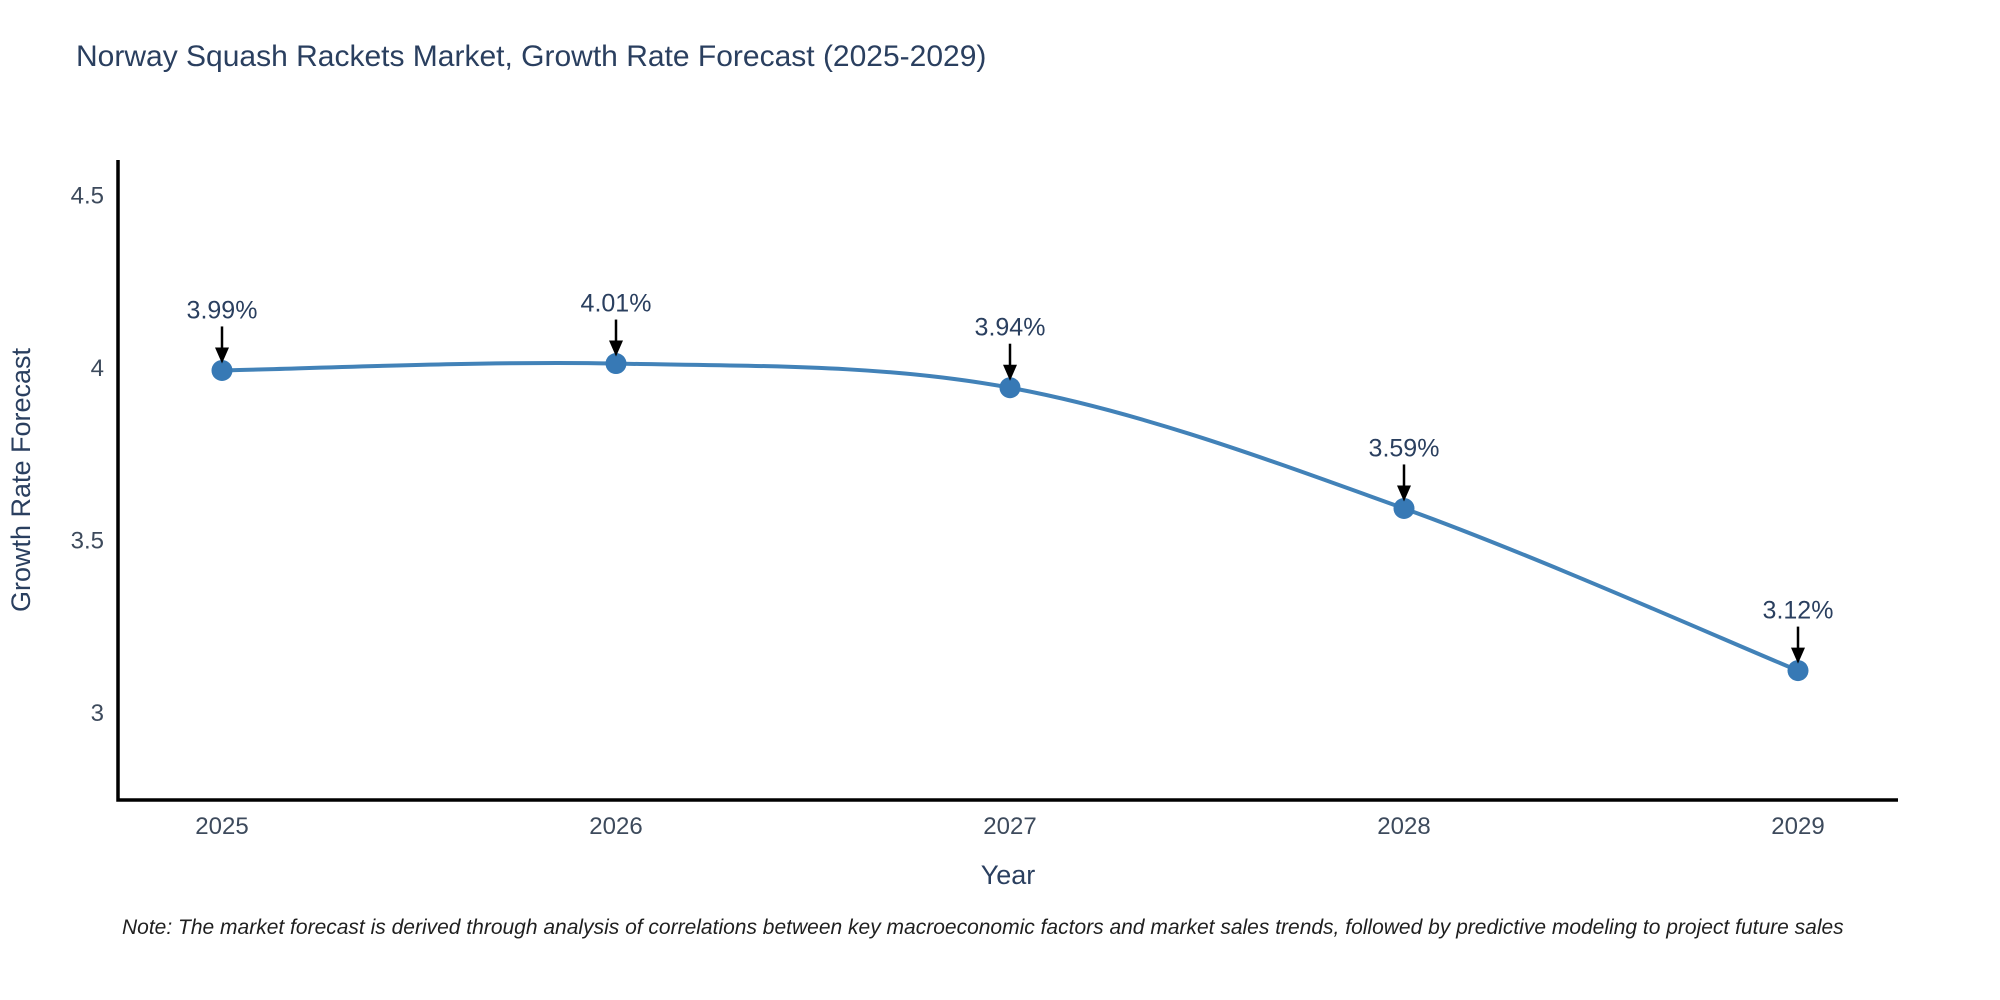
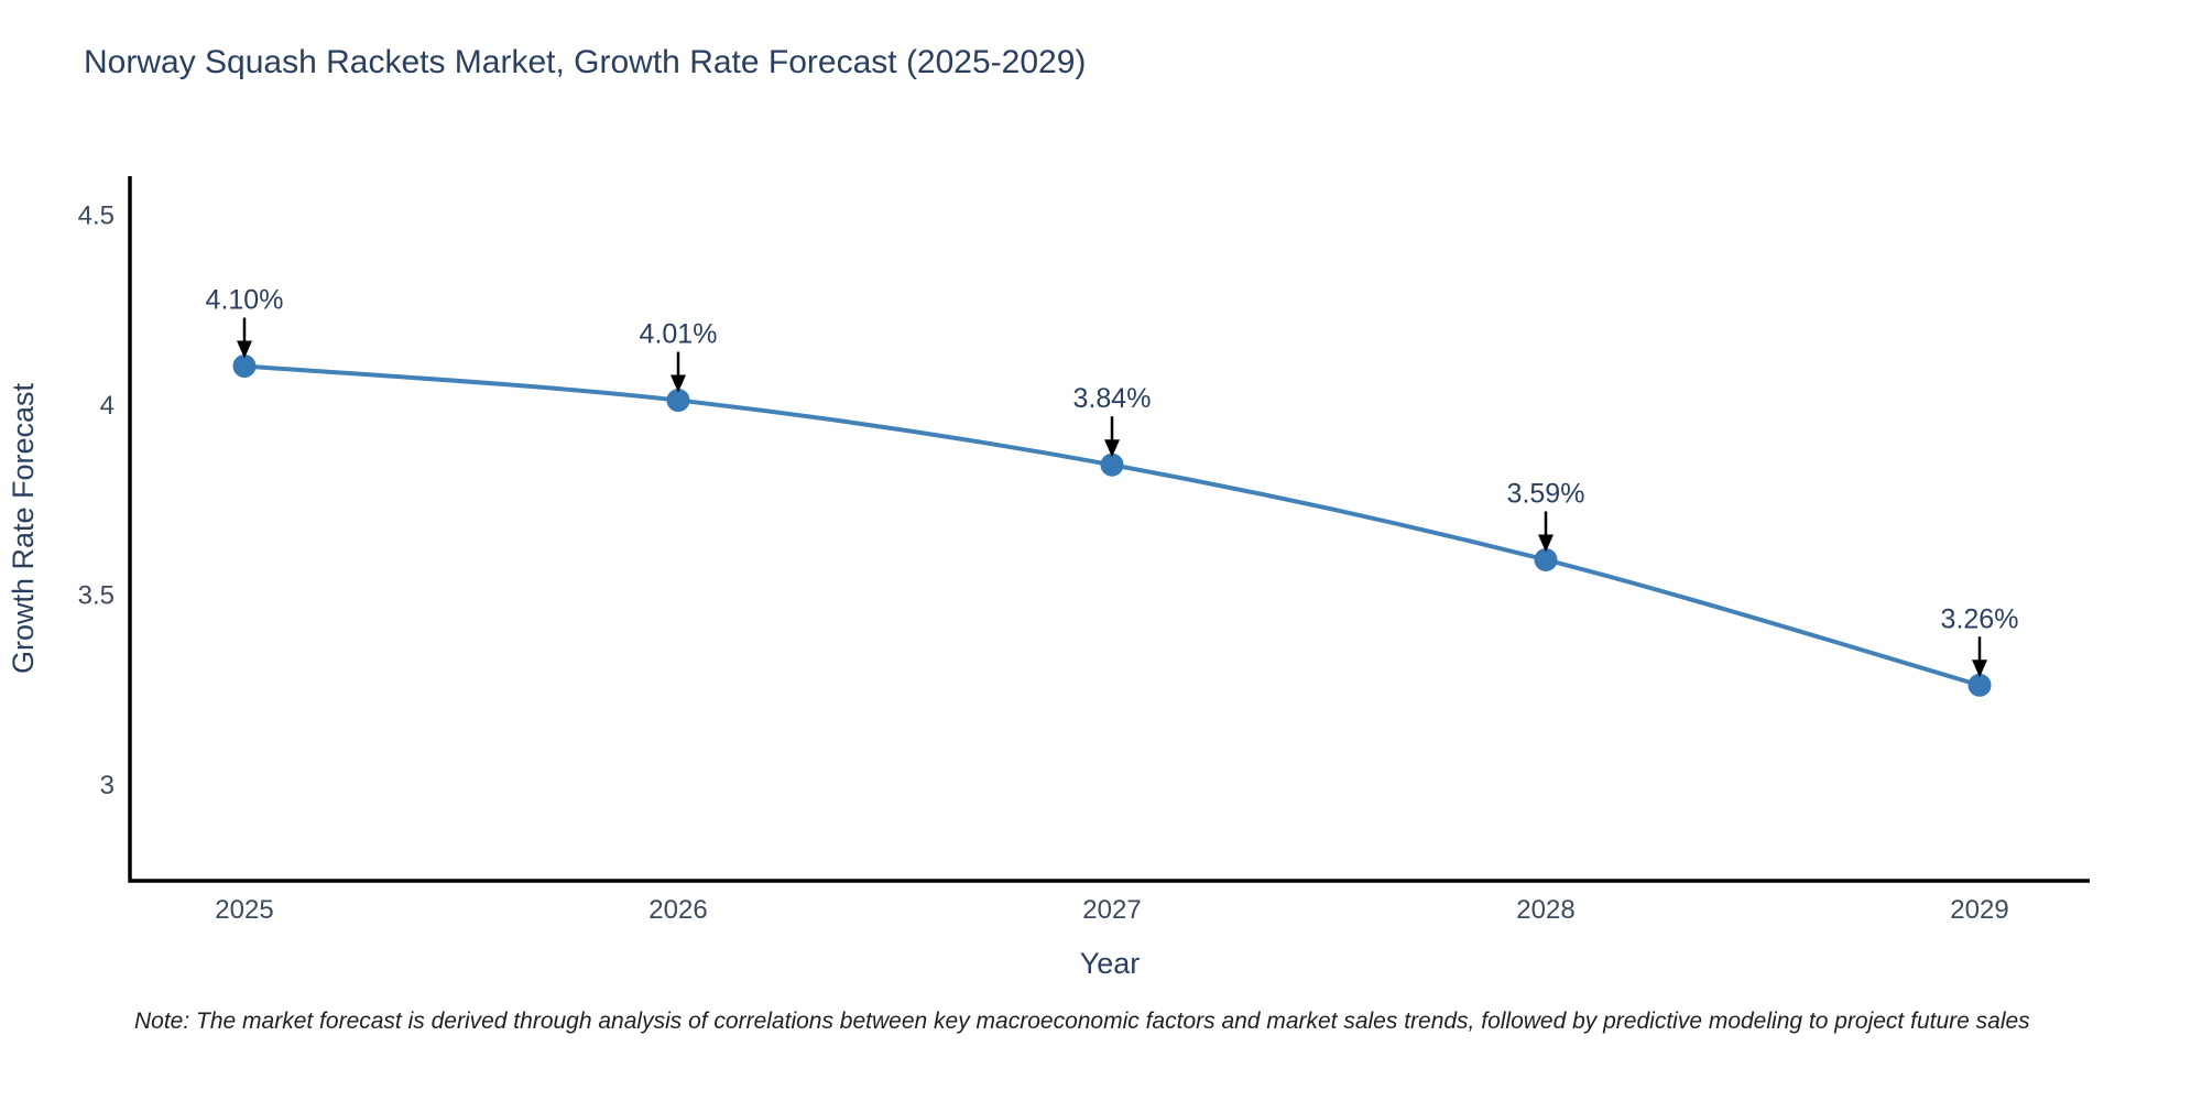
2025: 3.99% -> 4.10%
2027: 3.94% -> 3.84%
2029: 3.12% -> 3.26%
